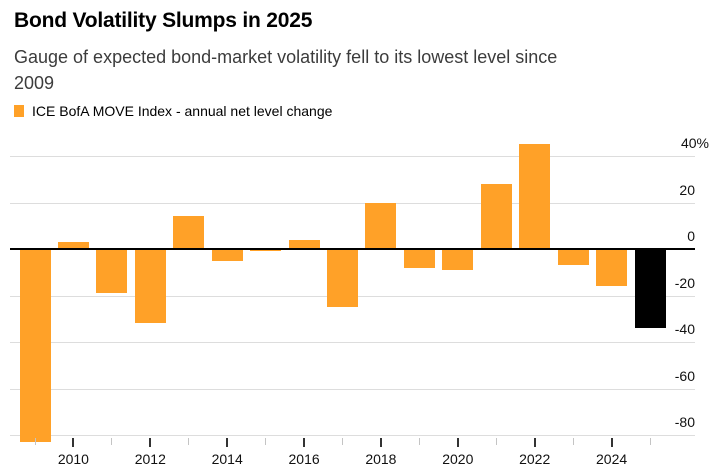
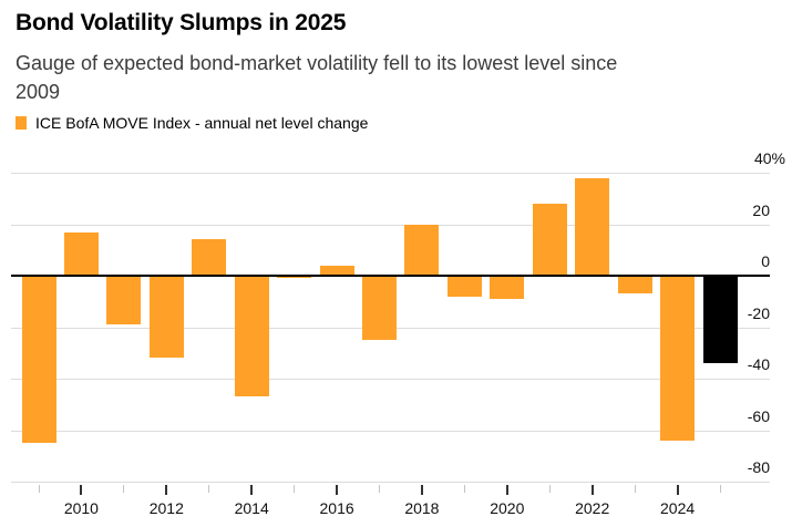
2009: -83 -> -65
2010: 3 -> 17
2014: -5 -> -47
2022: 45 -> 38
2024: -16 -> -64
